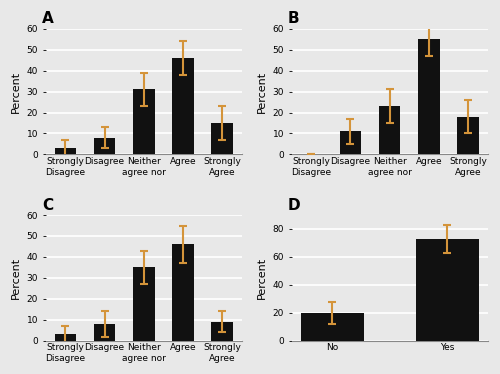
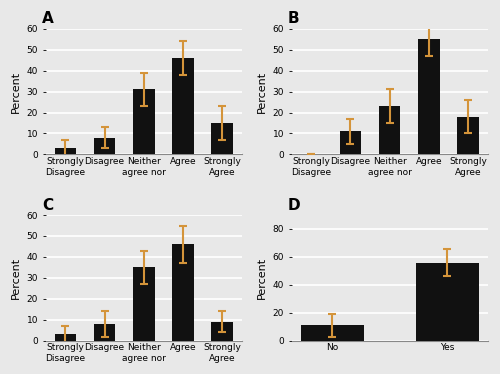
No: 20 -> 11
Yes: 73 -> 56
